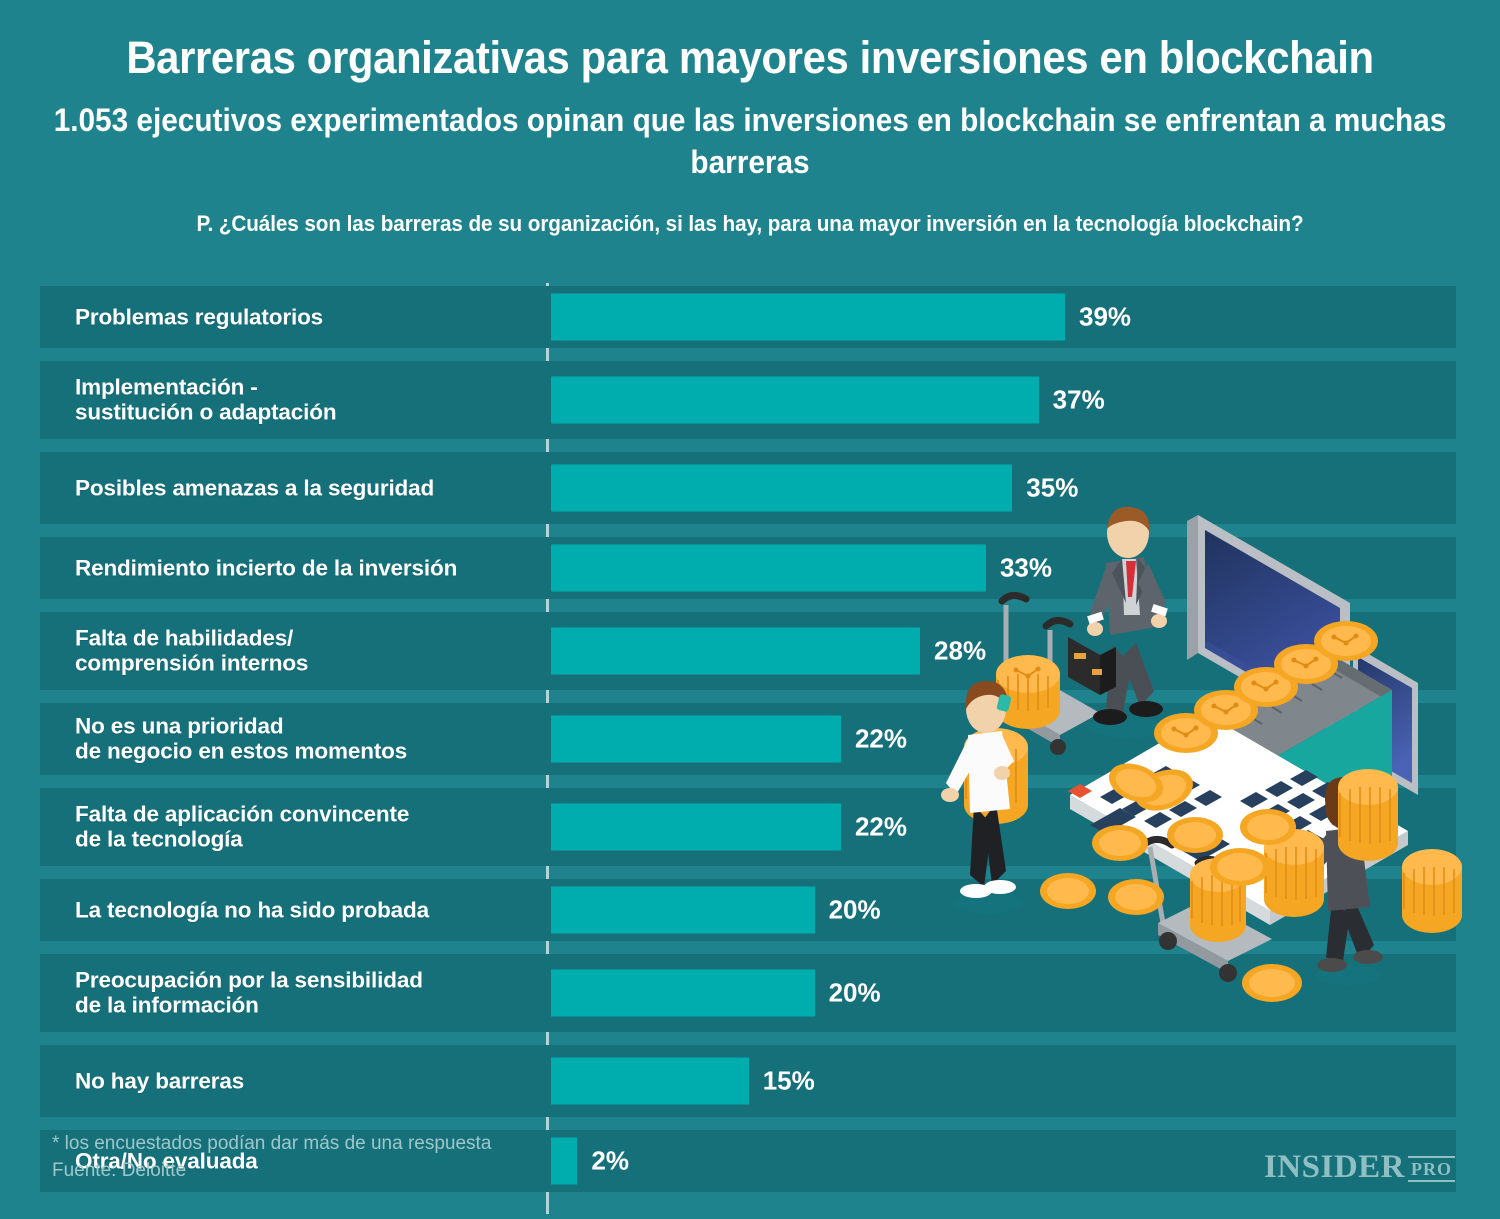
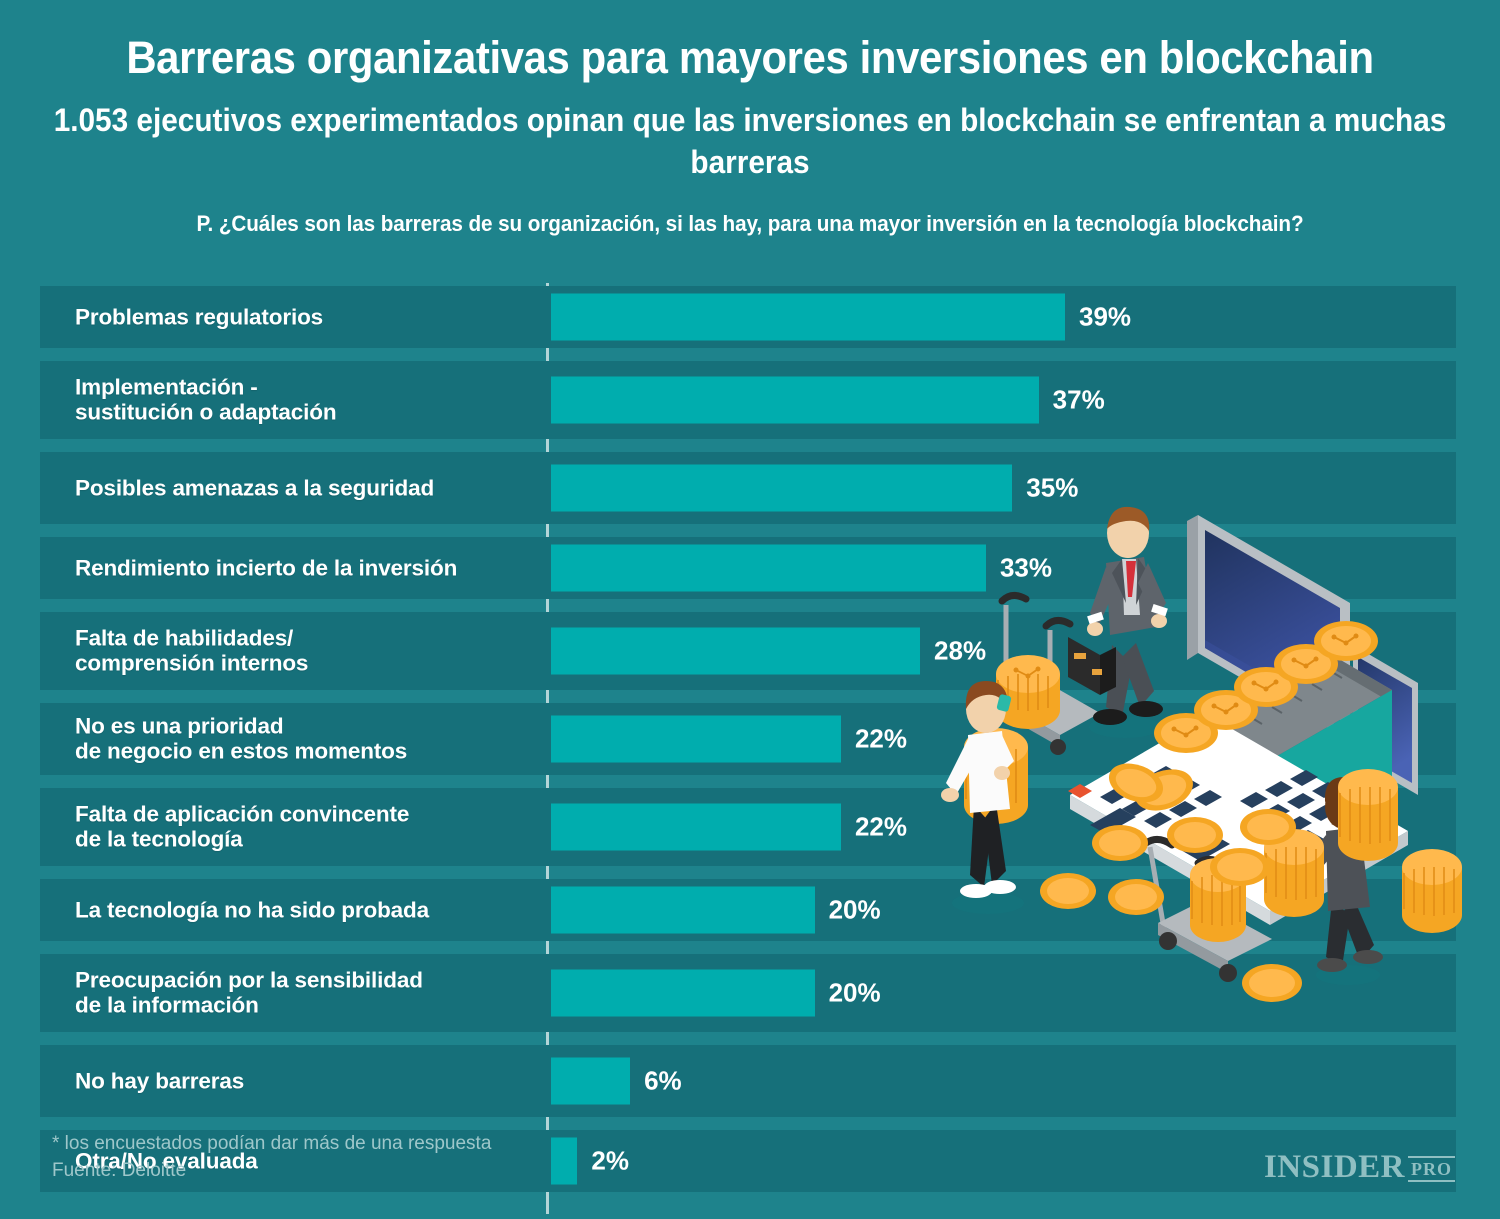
No hay barreras: 15% -> 6%
